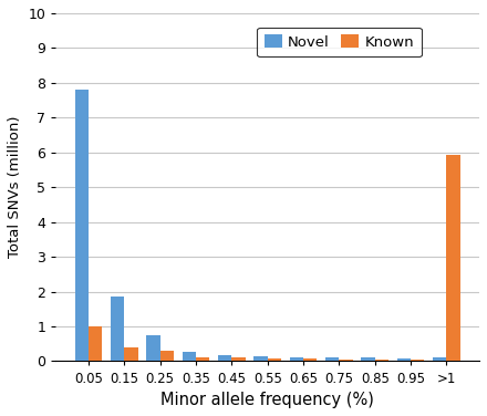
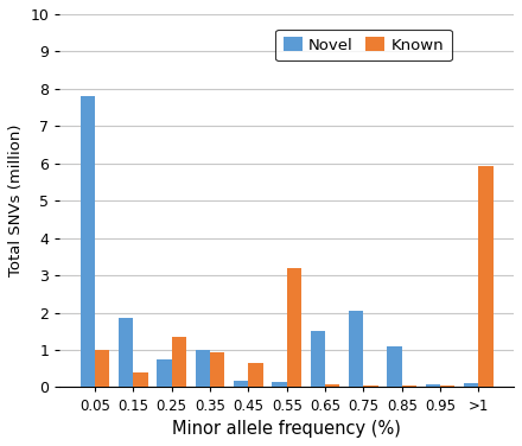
Known/0.25: 0.30 -> 1.35
Novel/0.35: 0.28 -> 1.00
Known/0.35: 0.12 -> 0.95
Known/0.45: 0.10 -> 0.65
Known/0.55: 0.07 -> 3.20
Novel/0.65: 0.12 -> 1.50
Novel/0.75: 0.10 -> 2.05
Novel/0.85: 0.10 -> 1.10
